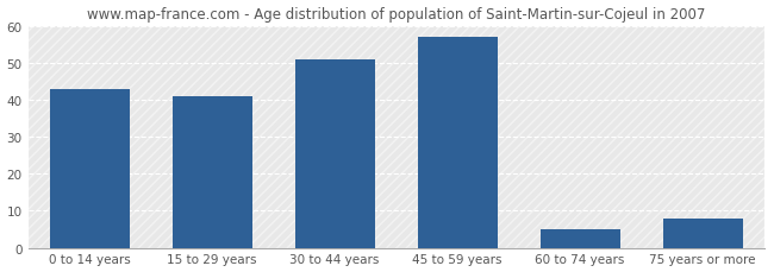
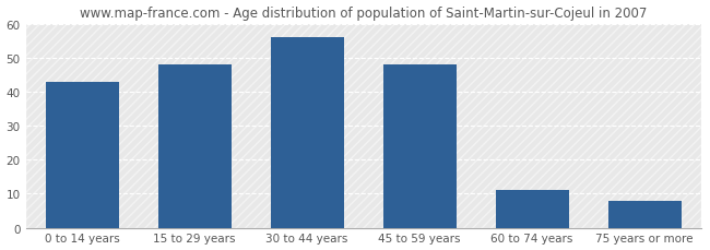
15 to 29 years: 41 -> 48
30 to 44 years: 51 -> 56
45 to 59 years: 57 -> 48
60 to 74 years: 5 -> 11
